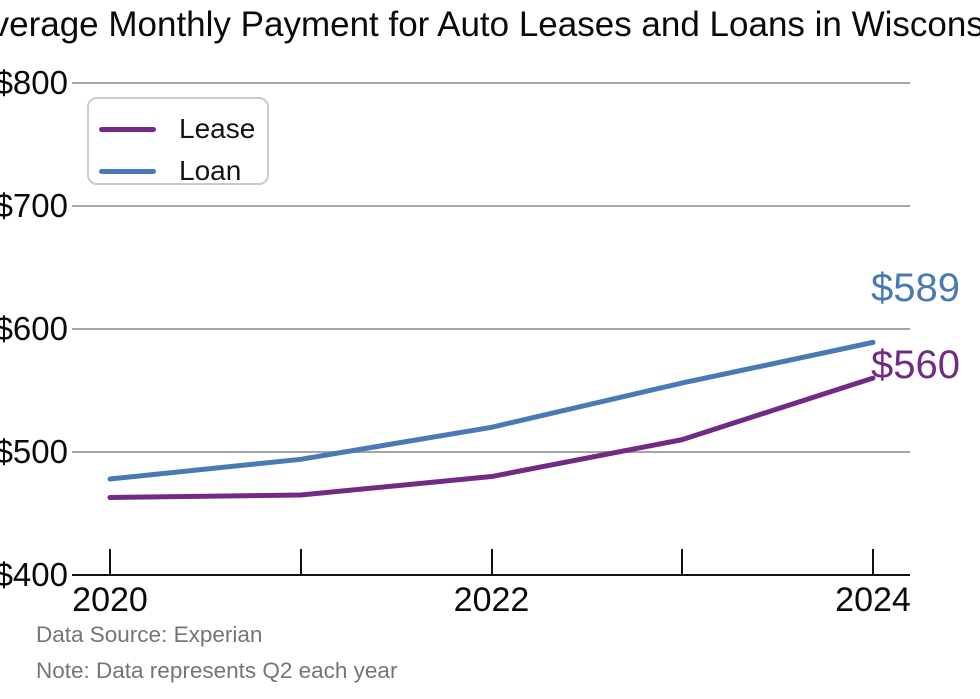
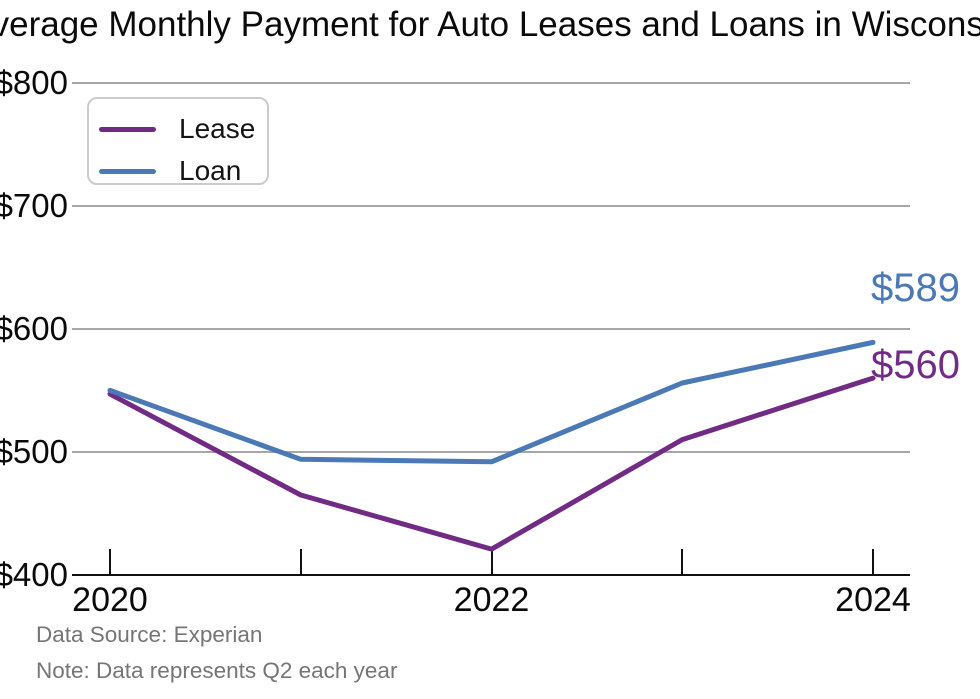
Lease/2020: $463 -> $547
Loan/2020: $478 -> $550
Lease/2022: $480 -> $421
Loan/2022: $520 -> $492
